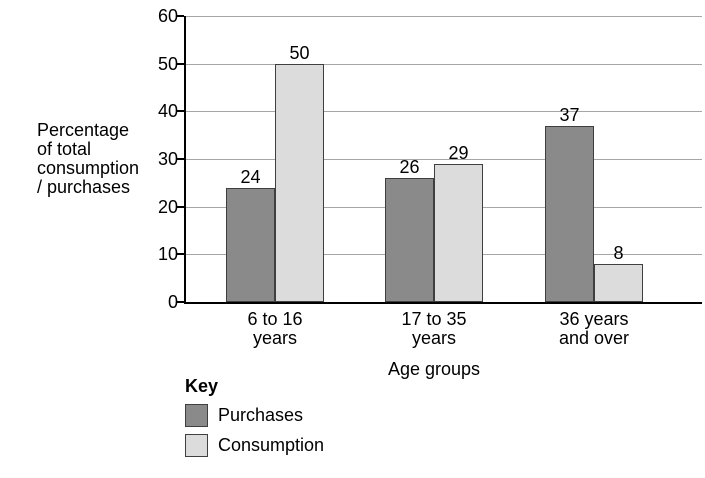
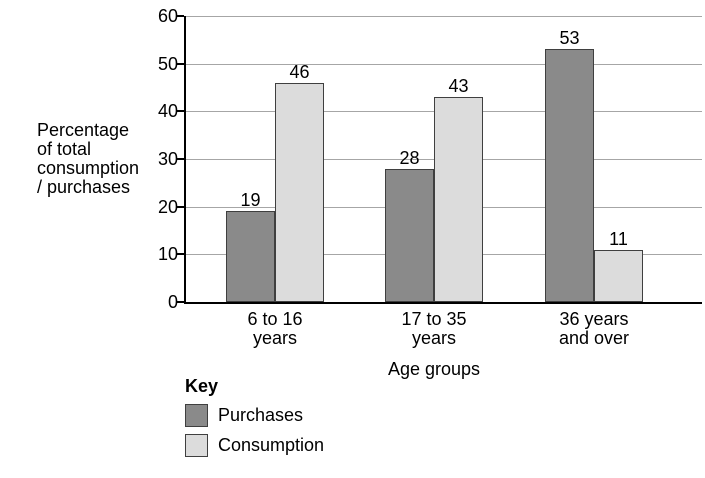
Purchases/6 to 16 years: 24 -> 19
Consumption/6 to 16 years: 50 -> 46
Purchases/17 to 35 years: 26 -> 28
Consumption/17 to 35 years: 29 -> 43
Purchases/36 years and over: 37 -> 53
Consumption/36 years and over: 8 -> 11
